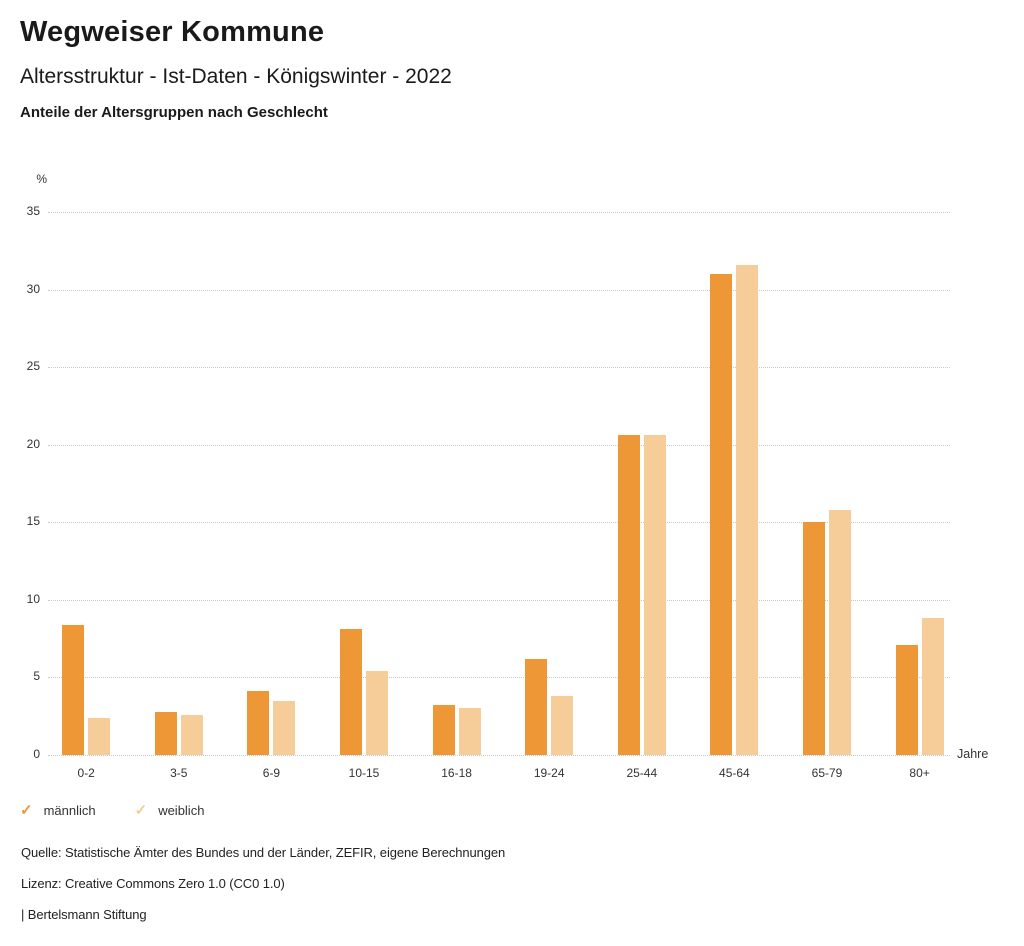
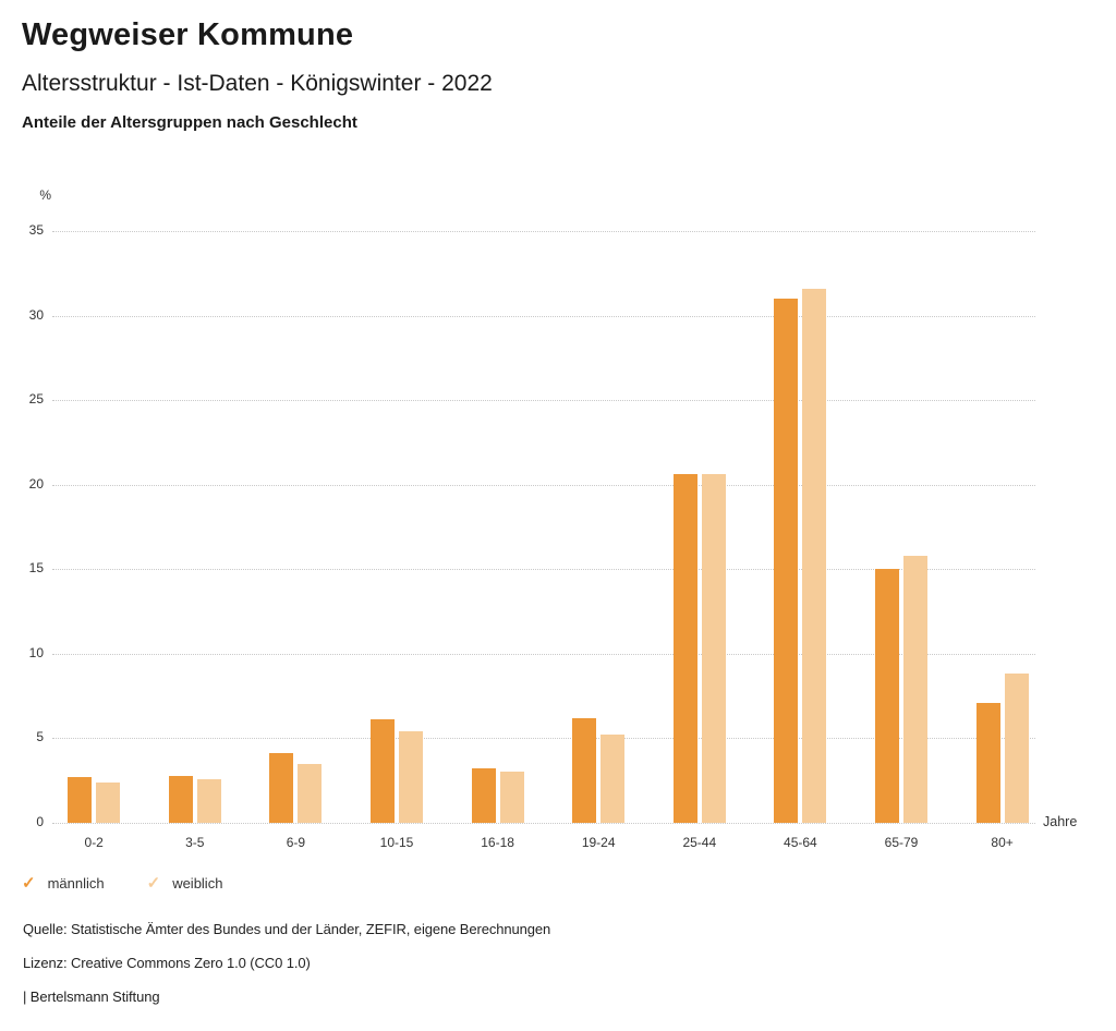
männlich/0-2: 8.4 -> 2.7
männlich/10-15: 8.1 -> 6.1
weiblich/19-24: 3.8 -> 5.2
